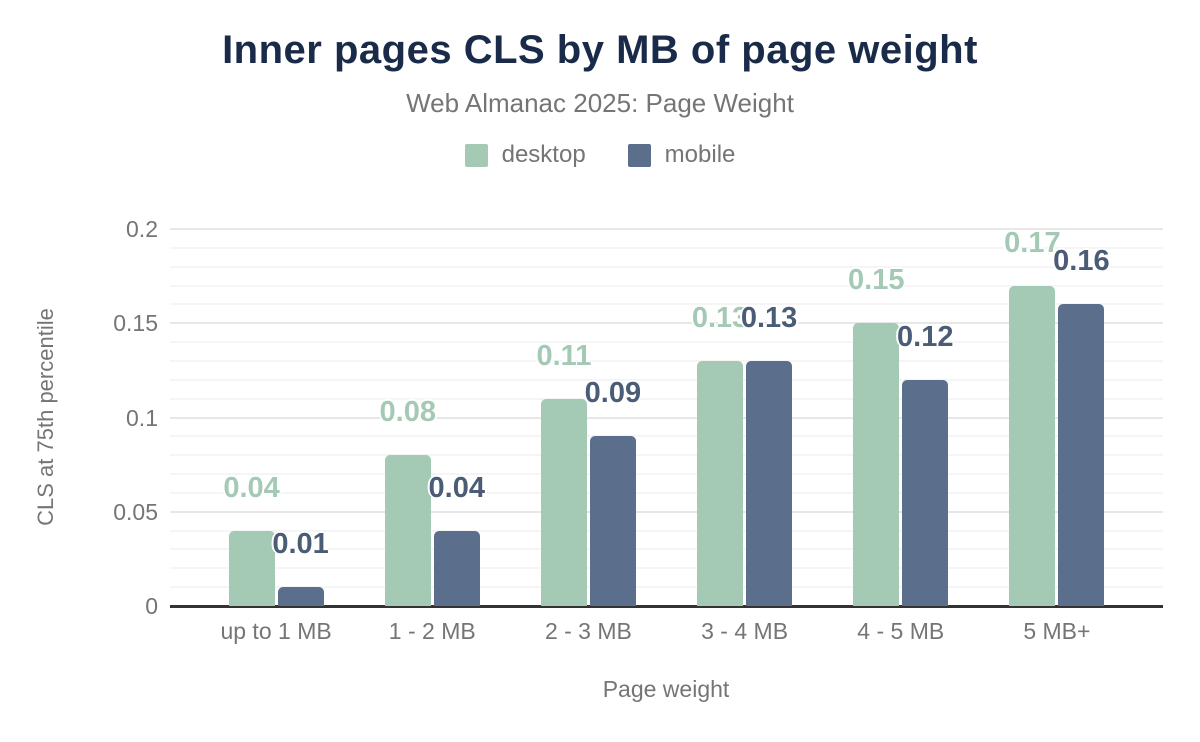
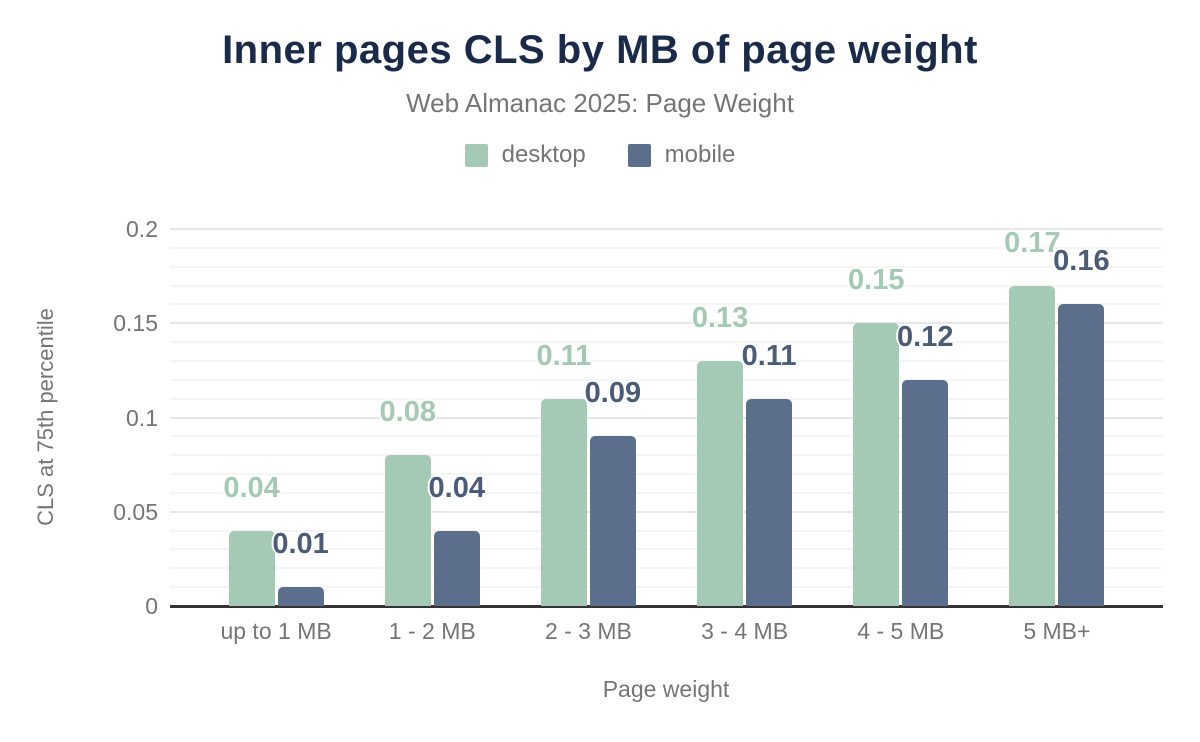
mobile/3 - 4 MB: 0.13 -> 0.11
